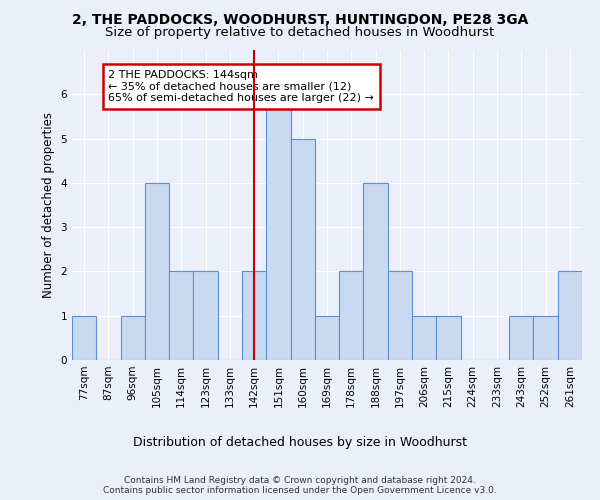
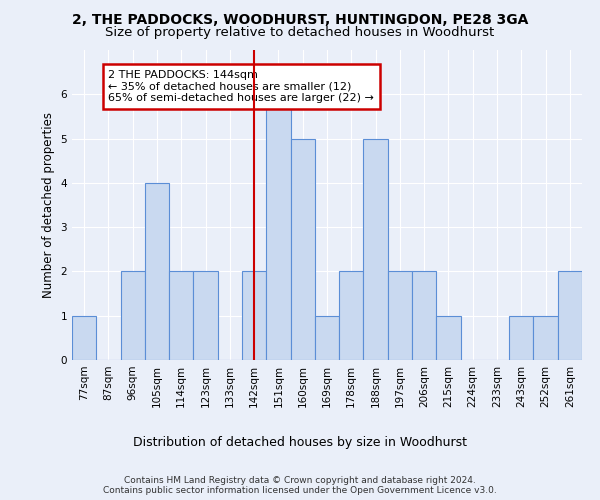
96sqm: 1 -> 2
188sqm: 4 -> 5
206sqm: 1 -> 2
